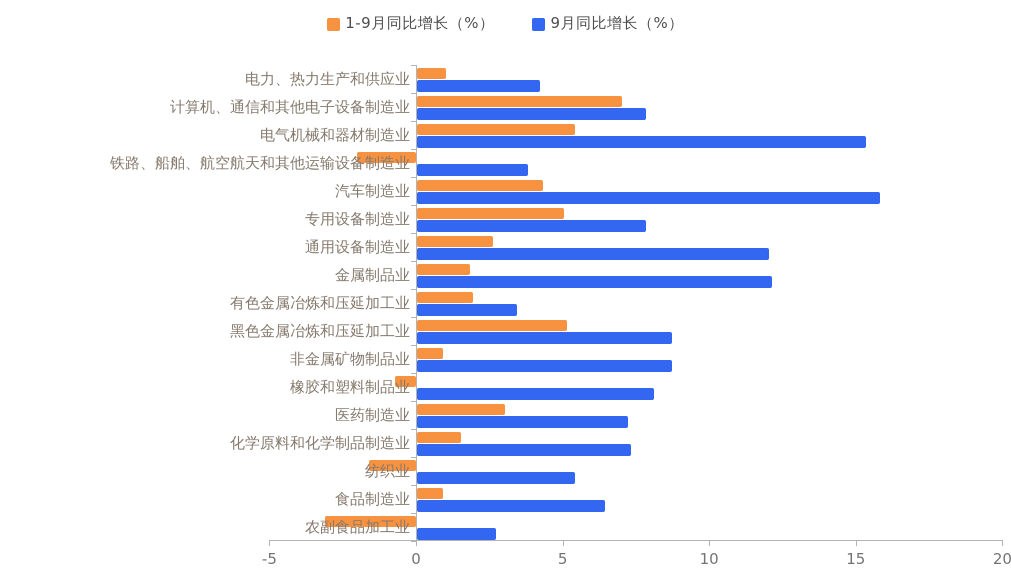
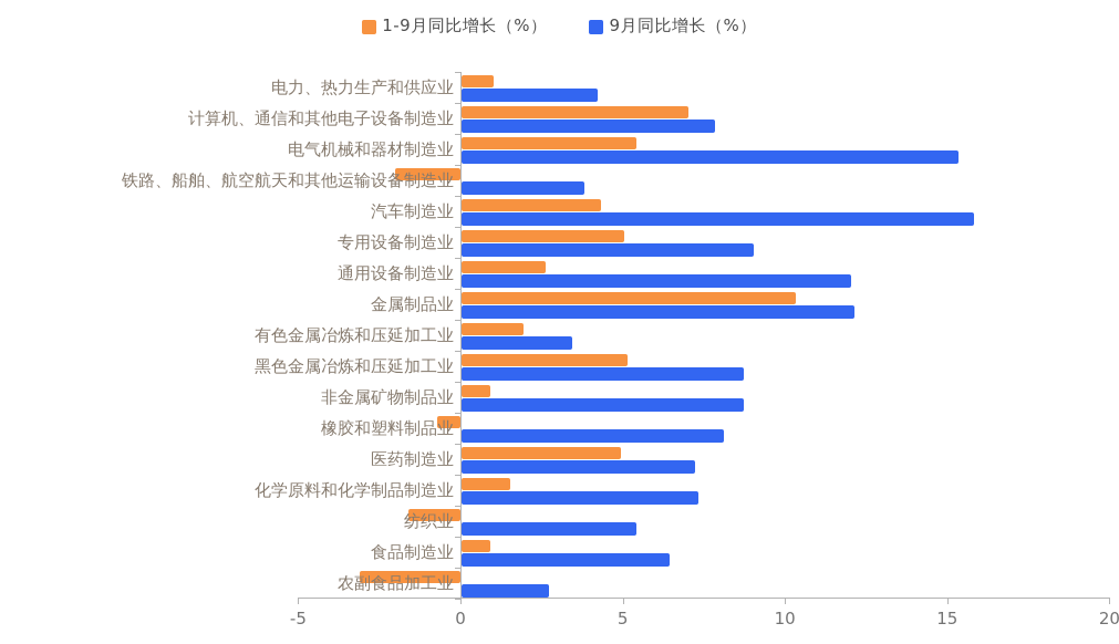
9月同比增长（%）/专用设备制造业: 7.8 -> 9.0
1-9月同比增长（%）/金属制品业: 1.8 -> 10.3
1-9月同比增长（%）/医药制造业: 3.0 -> 4.9
